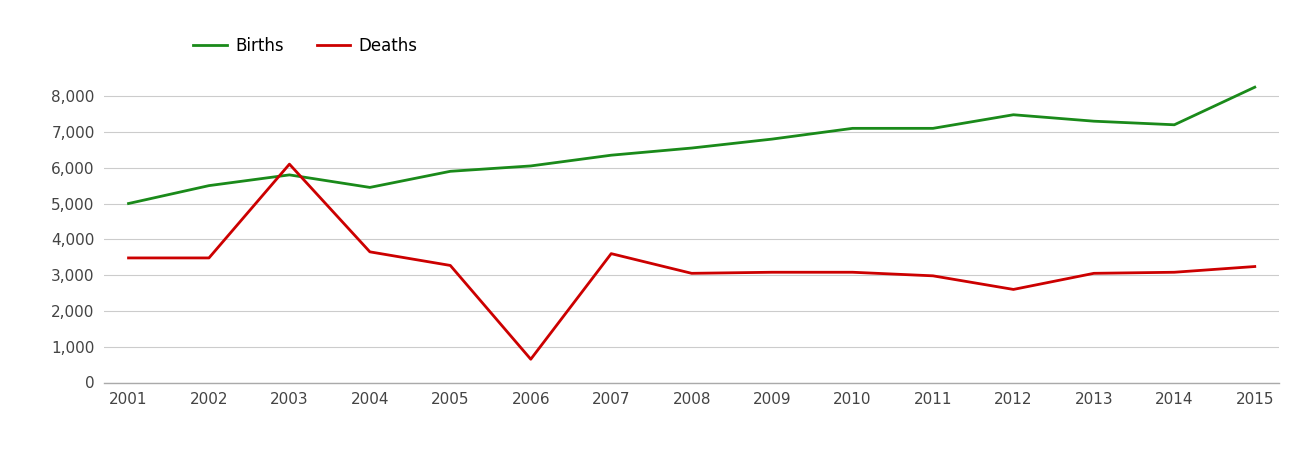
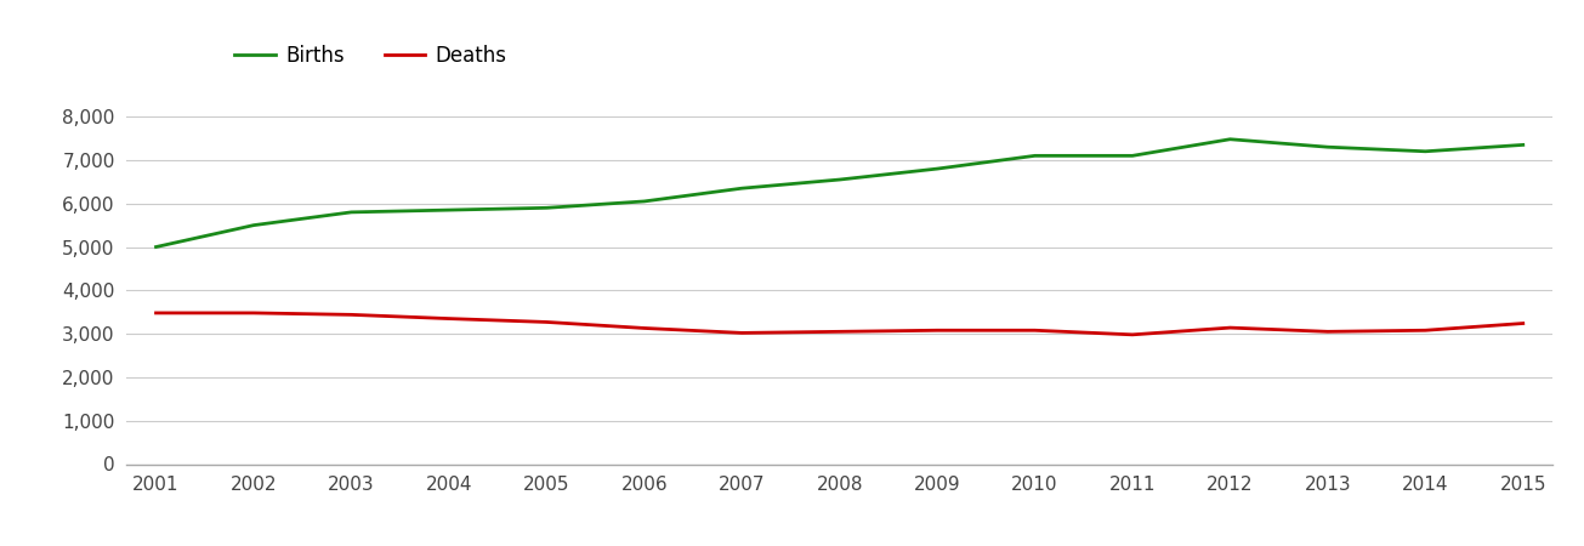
Deaths/2003: 6,100 -> 3,440
Births/2004: 5,450 -> 5,850
Deaths/2004: 3,650 -> 3,350
Deaths/2006: 650 -> 3,130
Deaths/2007: 3,600 -> 3,020
Deaths/2012: 2,600 -> 3,140
Births/2015: 8,250 -> 7,350
